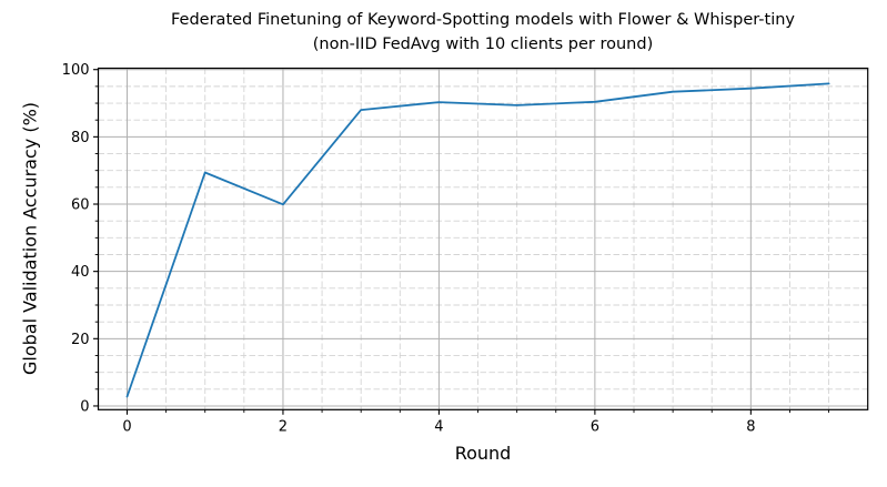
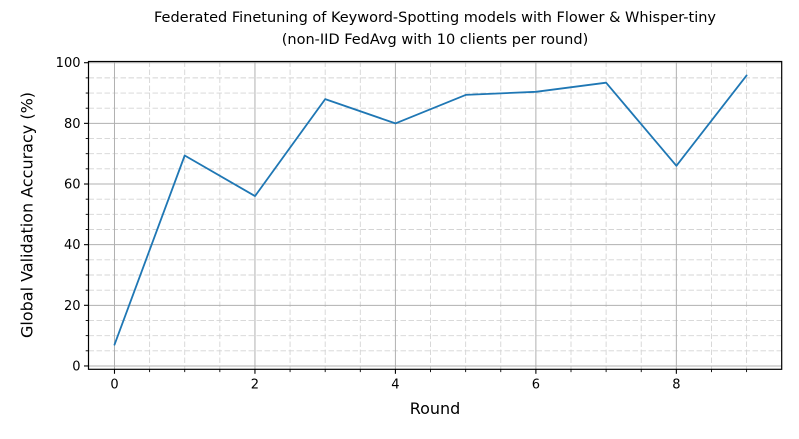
0: 3 -> 7
2: 60 -> 56
4: 90 -> 80
8: 94 -> 66
